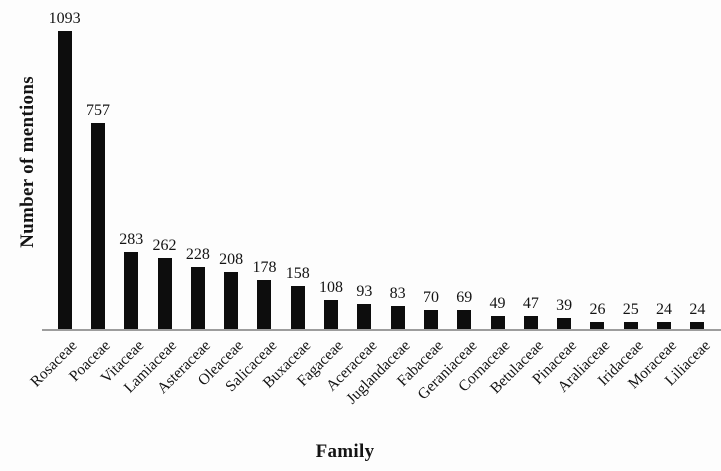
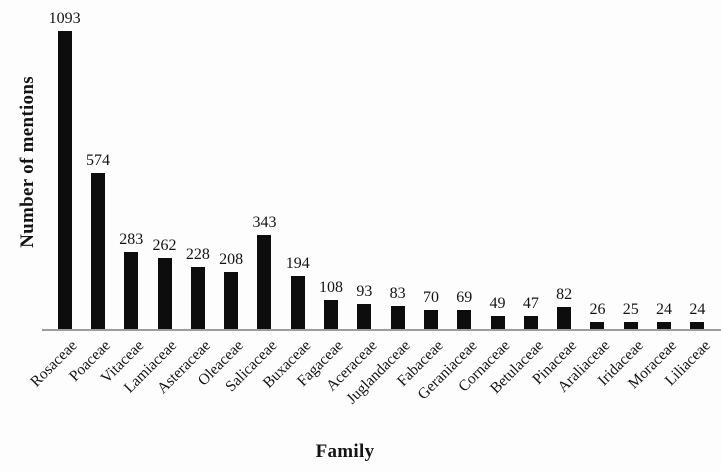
Poaceae: 757 -> 574
Salicaceae: 178 -> 343
Buxaceae: 158 -> 194
Pinaceae: 39 -> 82
